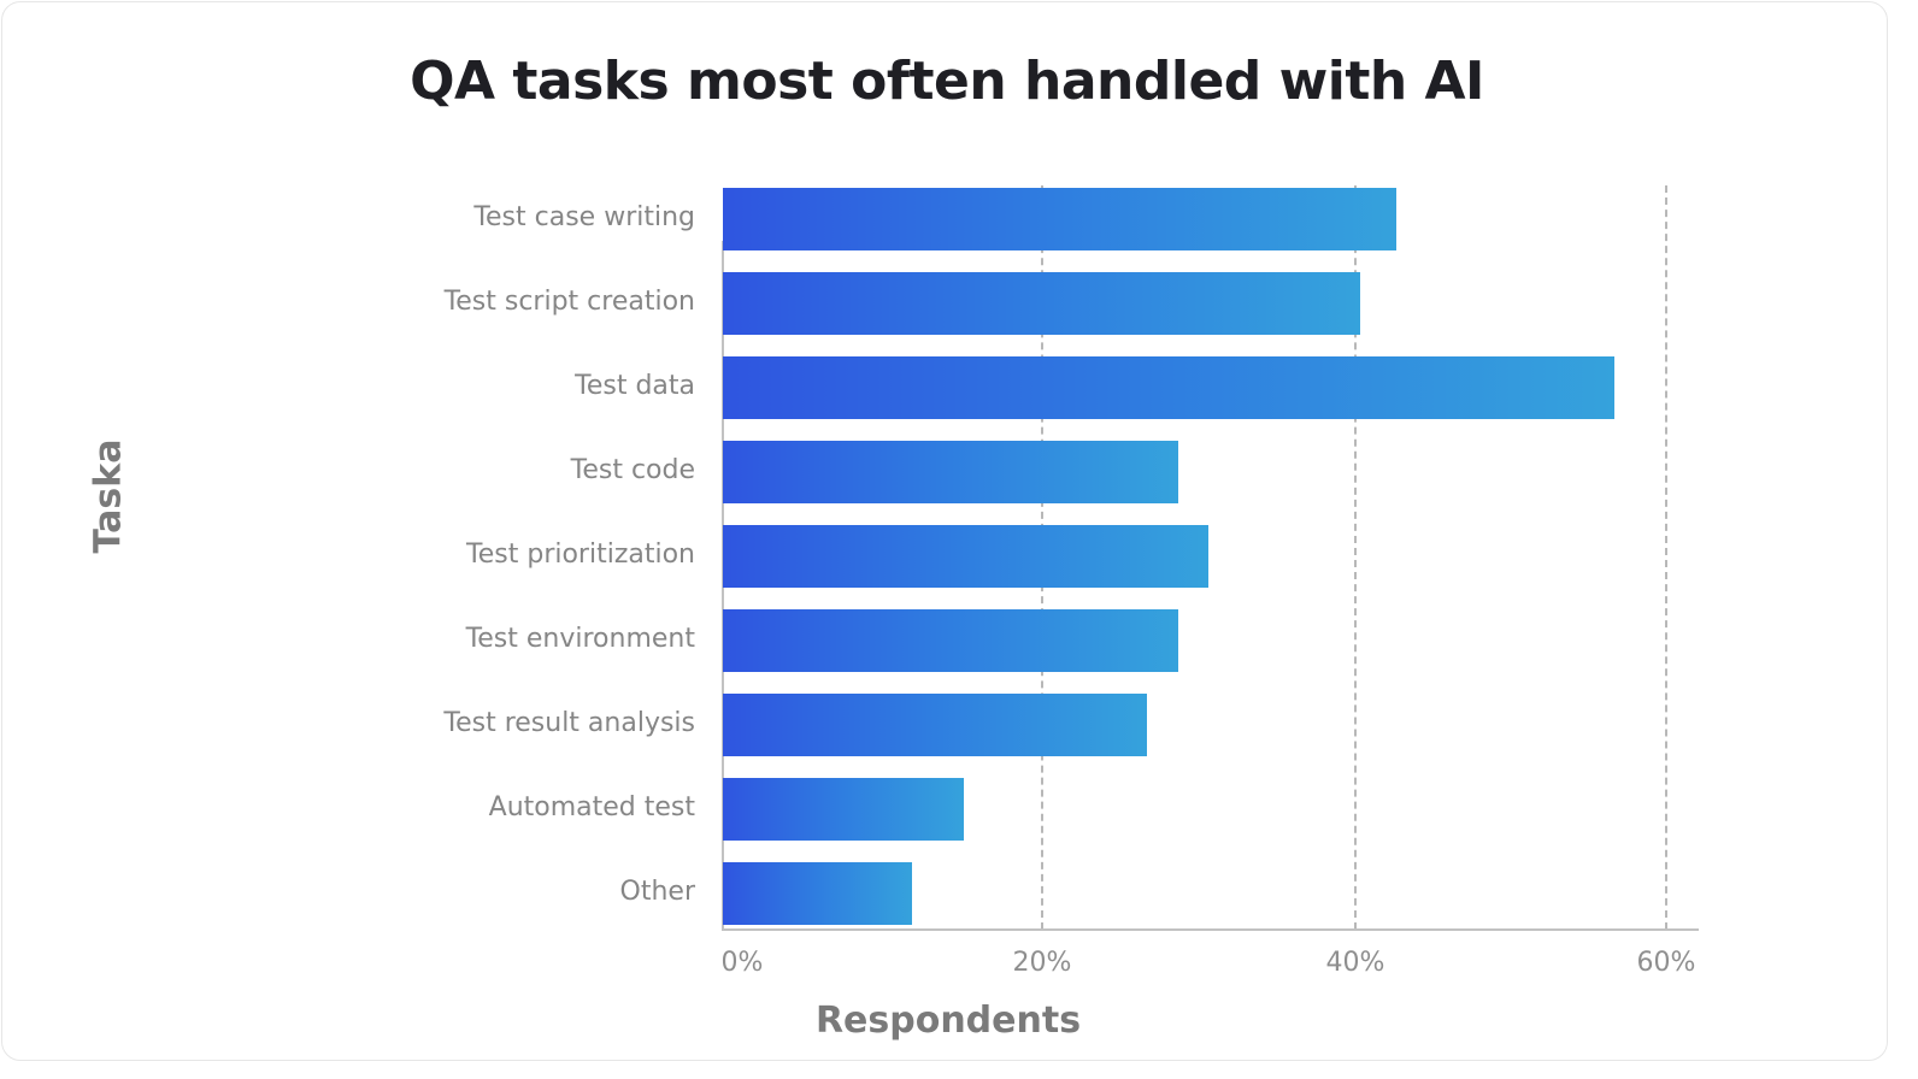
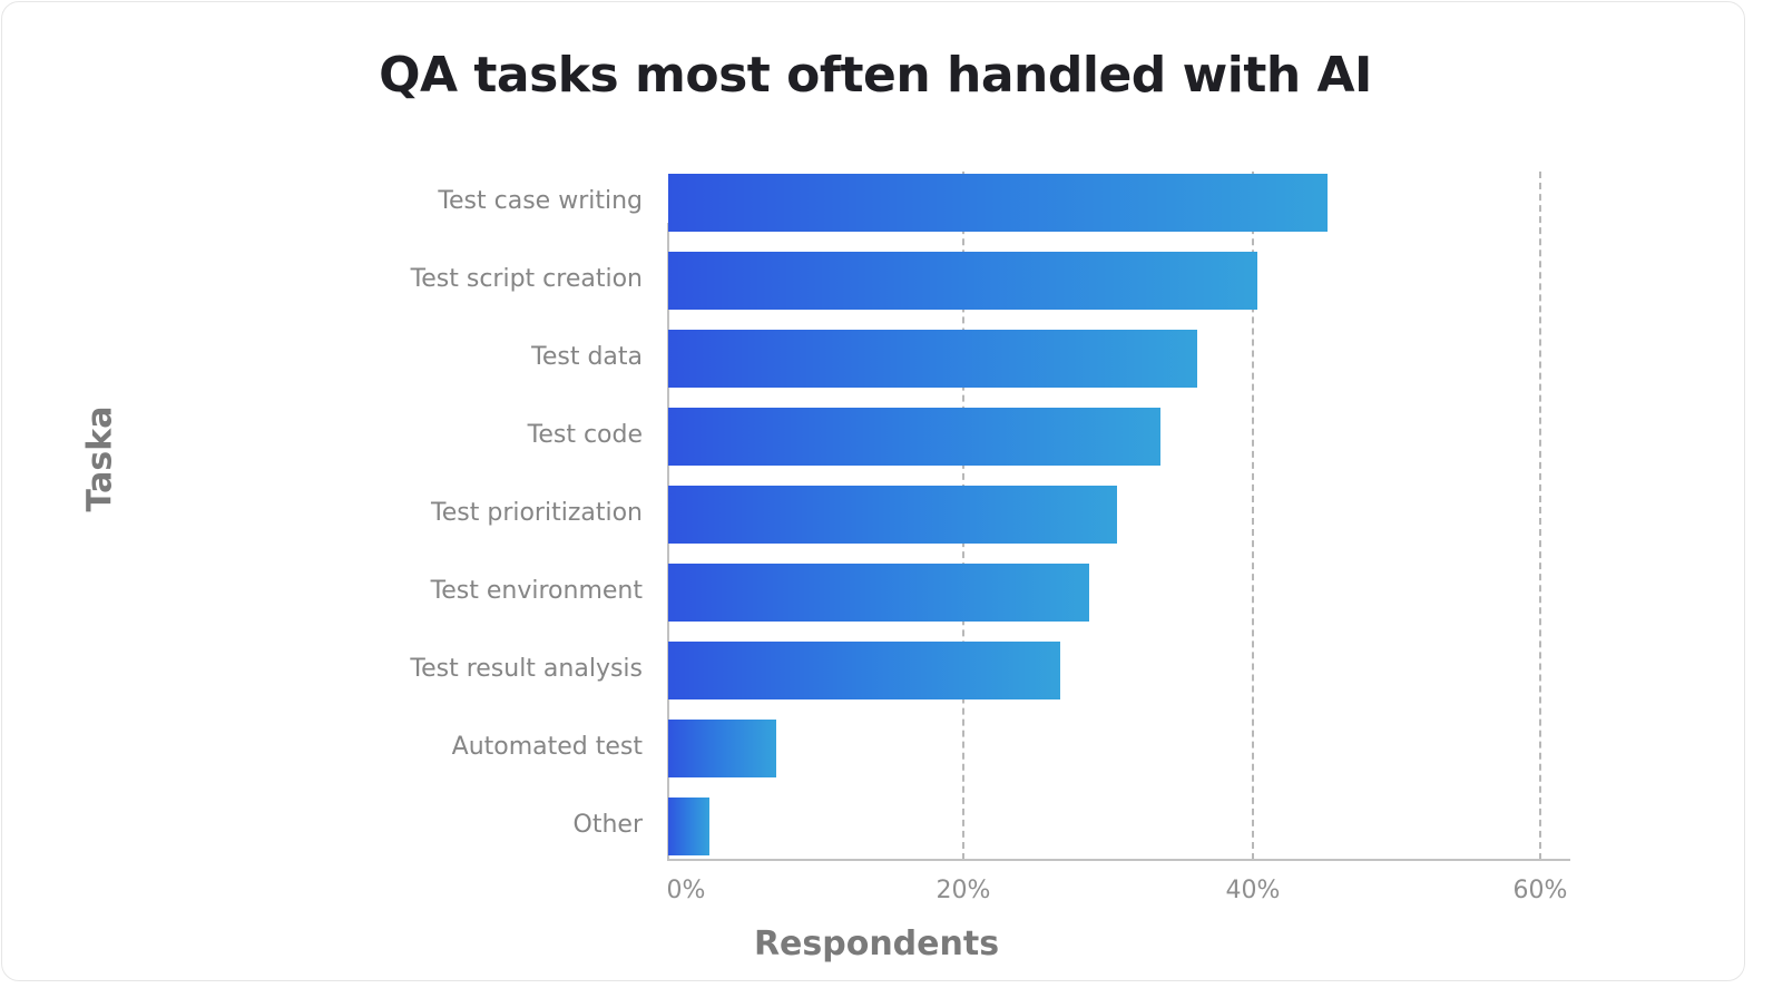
Test case writing: 42.8% -> 45.4%
Test data: 56.7% -> 36.4%
Test code: 29.0% -> 33.9%
Automated test: 15.3% -> 7.4%
Other: 12.0% -> 2.8%
